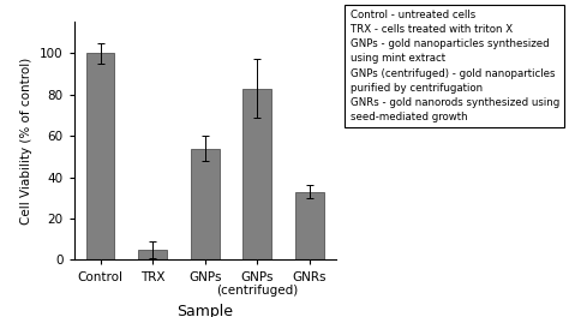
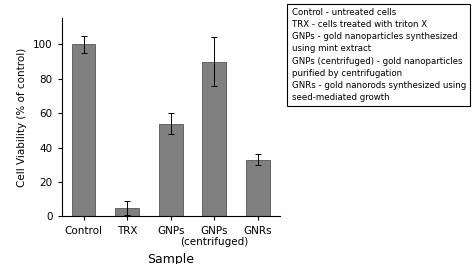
GNPs (centrifuged): 83 -> 90
